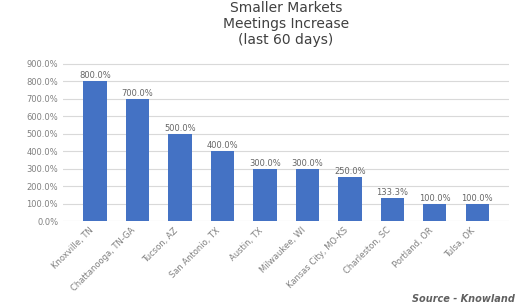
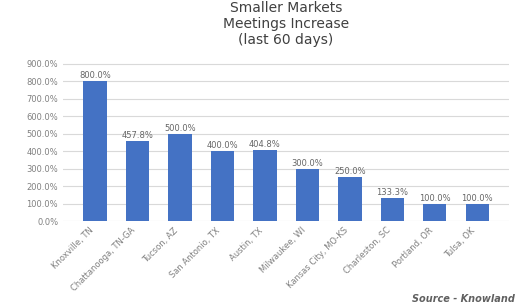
Chattanooga, TN-GA: 700.0% -> 457.8%
Austin, TX: 300.0% -> 404.8%
